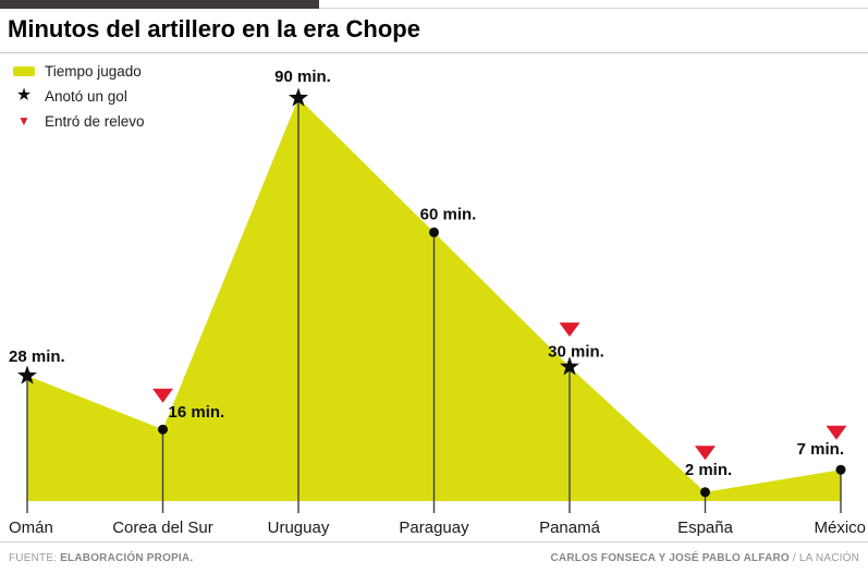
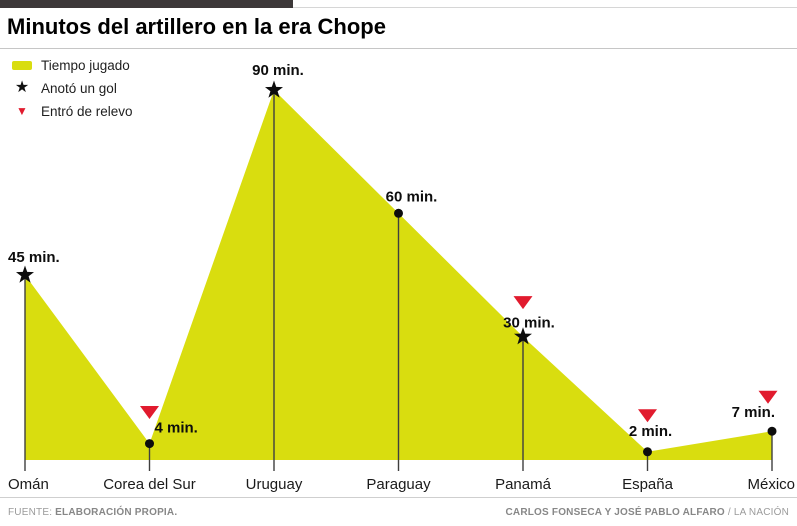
Omán: 28 -> 45
Corea del Sur: 16 -> 4
